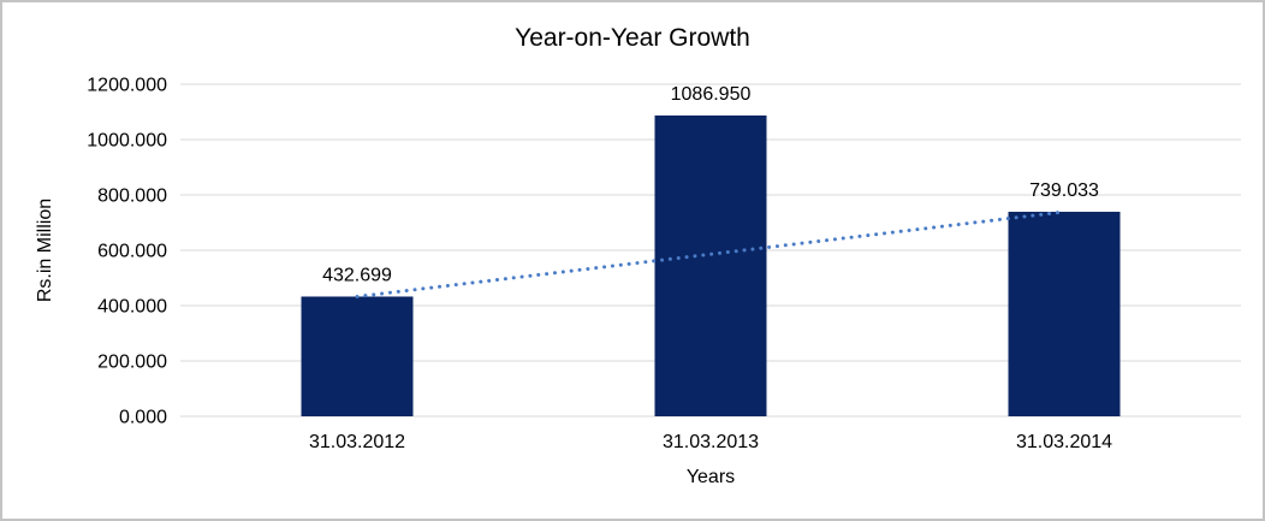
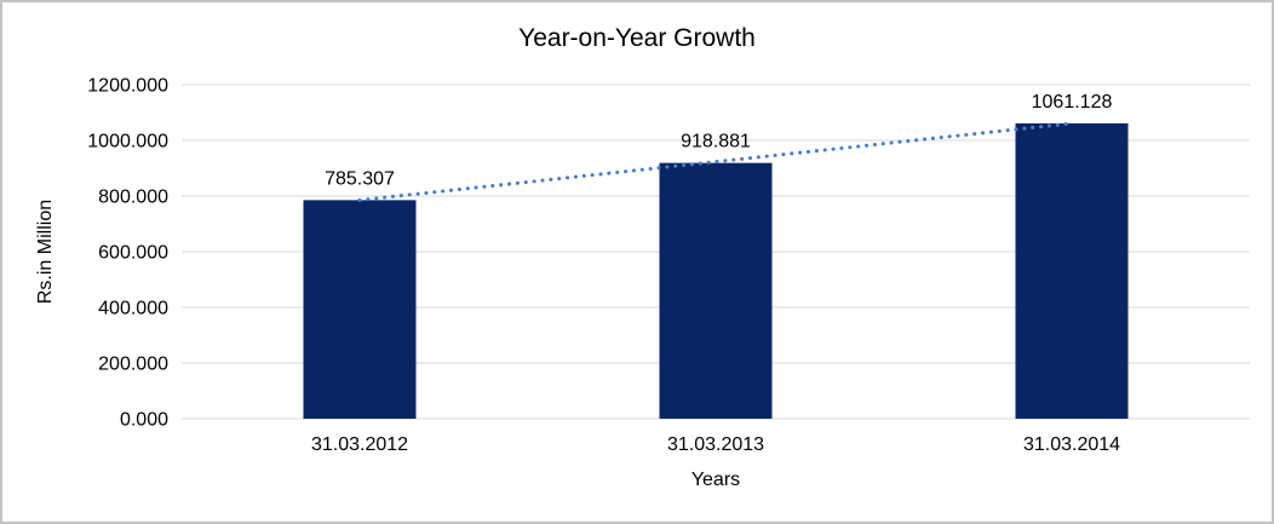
31.03.2012: 432.699 -> 785.307
31.03.2013: 1086.950 -> 918.881
31.03.2014: 739.033 -> 1061.128
